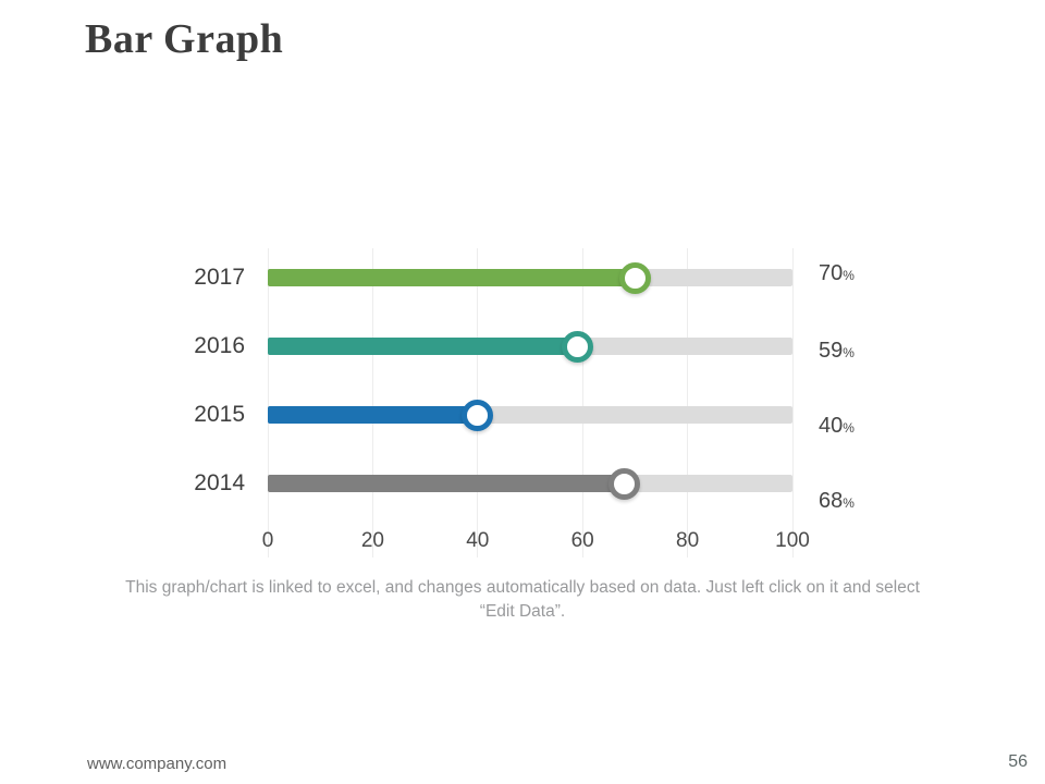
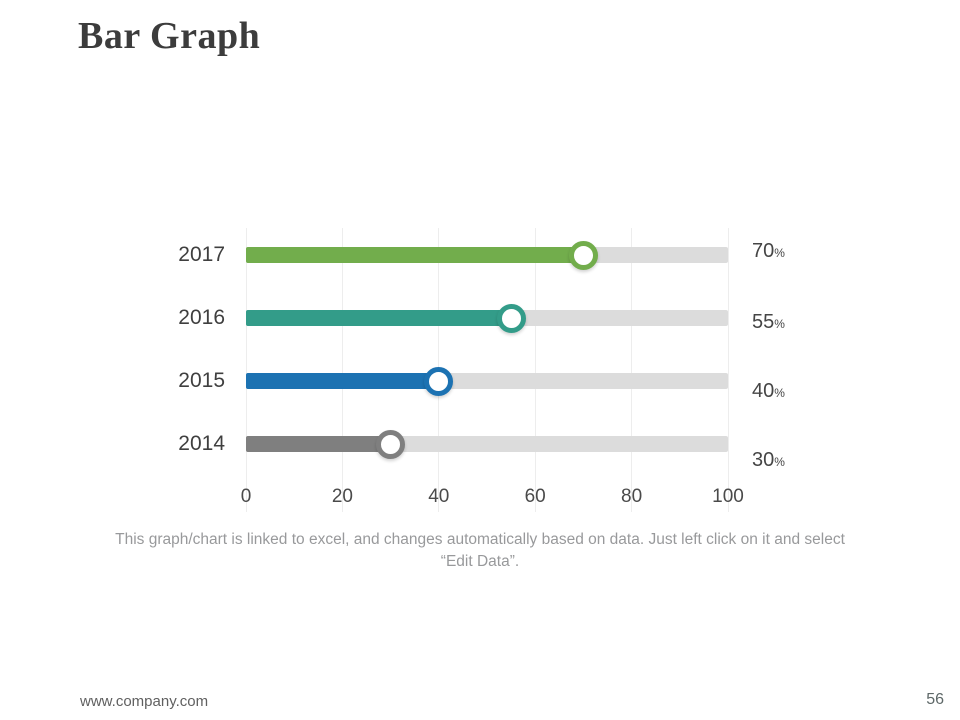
2016: 59 -> 55
2014: 68 -> 30
